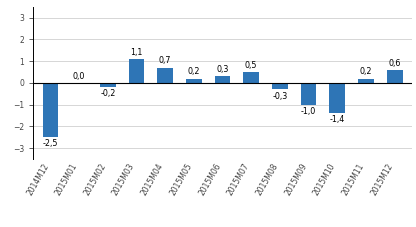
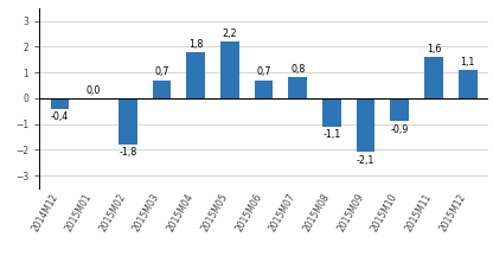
2014M12: -2,5 -> -0,4
2015M02: -0,2 -> -1,8
2015M03: 1,1 -> 0,7
2015M04: 0,7 -> 1,8
2015M05: 0,2 -> 2,2
2015M06: 0,3 -> 0,7
2015M07: 0,5 -> 0,8
2015M08: -0,3 -> -1,1
2015M09: -1,0 -> -2,1
2015M10: -1,4 -> -0,9
2015M11: 0,2 -> 1,6
2015M12: 0,6 -> 1,1
